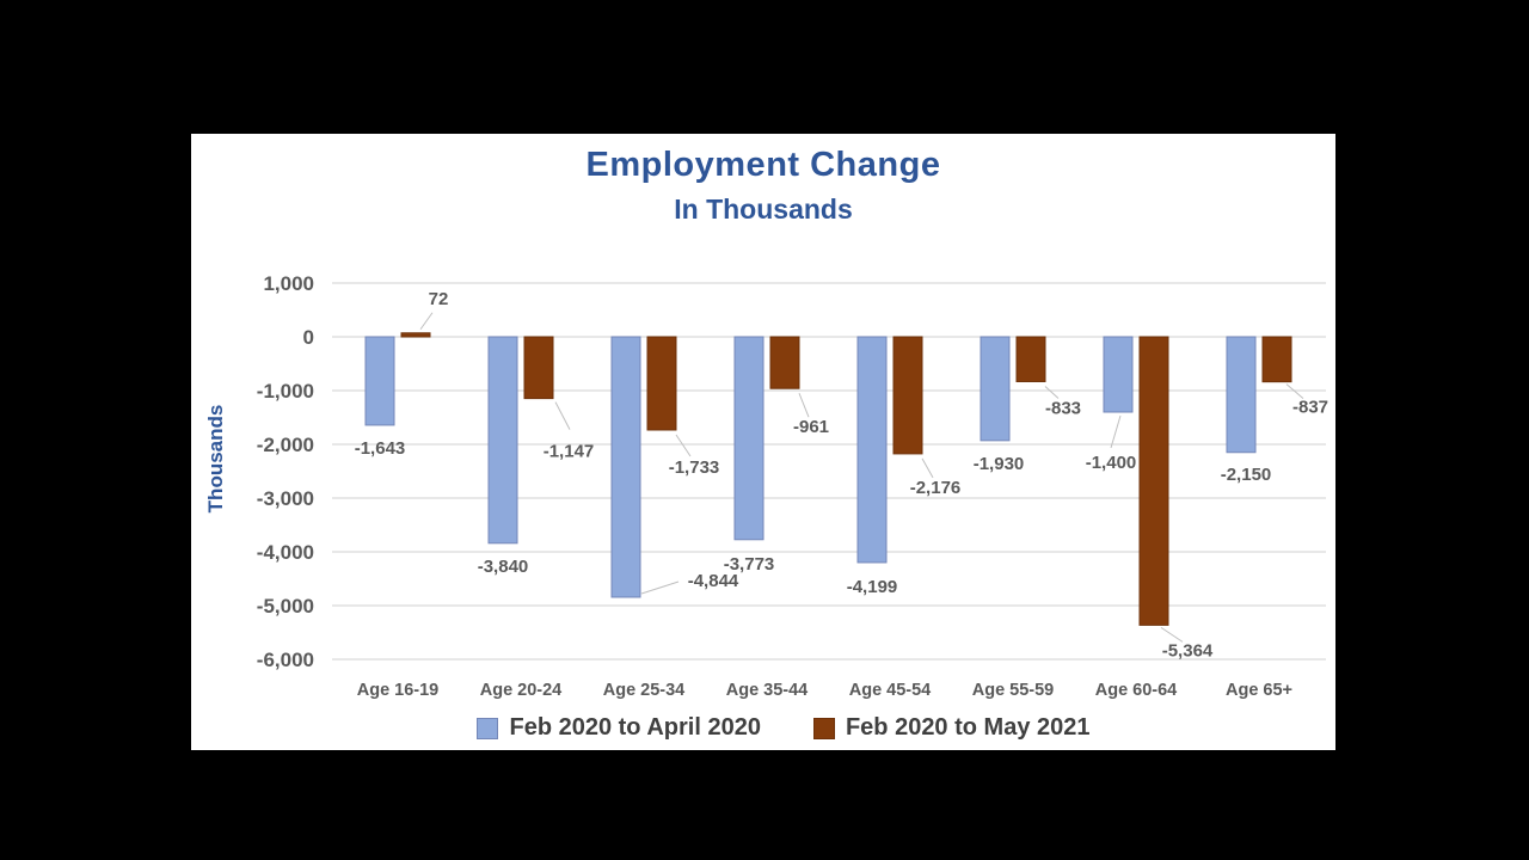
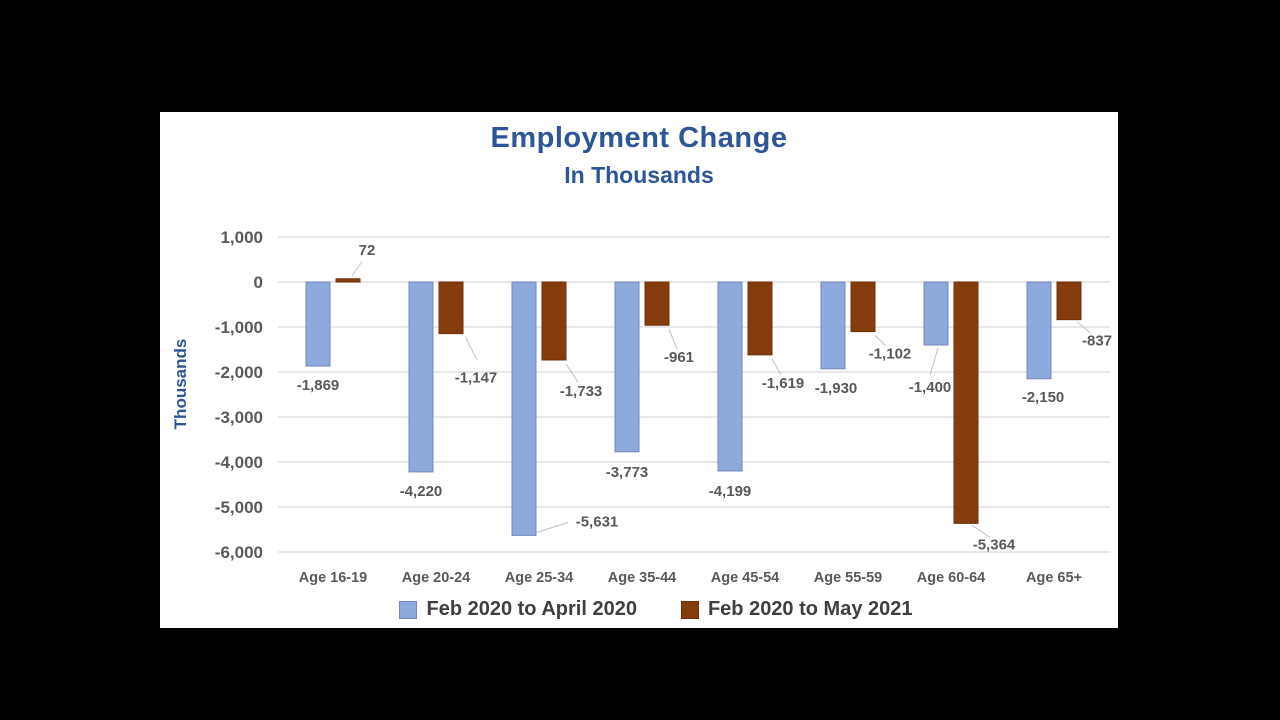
Feb 2020 to April 2020/Age 16-19: -1,643 -> -1,869
Feb 2020 to April 2020/Age 20-24: -3,840 -> -4,220
Feb 2020 to April 2020/Age 25-34: -4,844 -> -5,631
Feb 2020 to May 2021/Age 45-54: -2,176 -> -1,619
Feb 2020 to May 2021/Age 55-59: -833 -> -1,102
